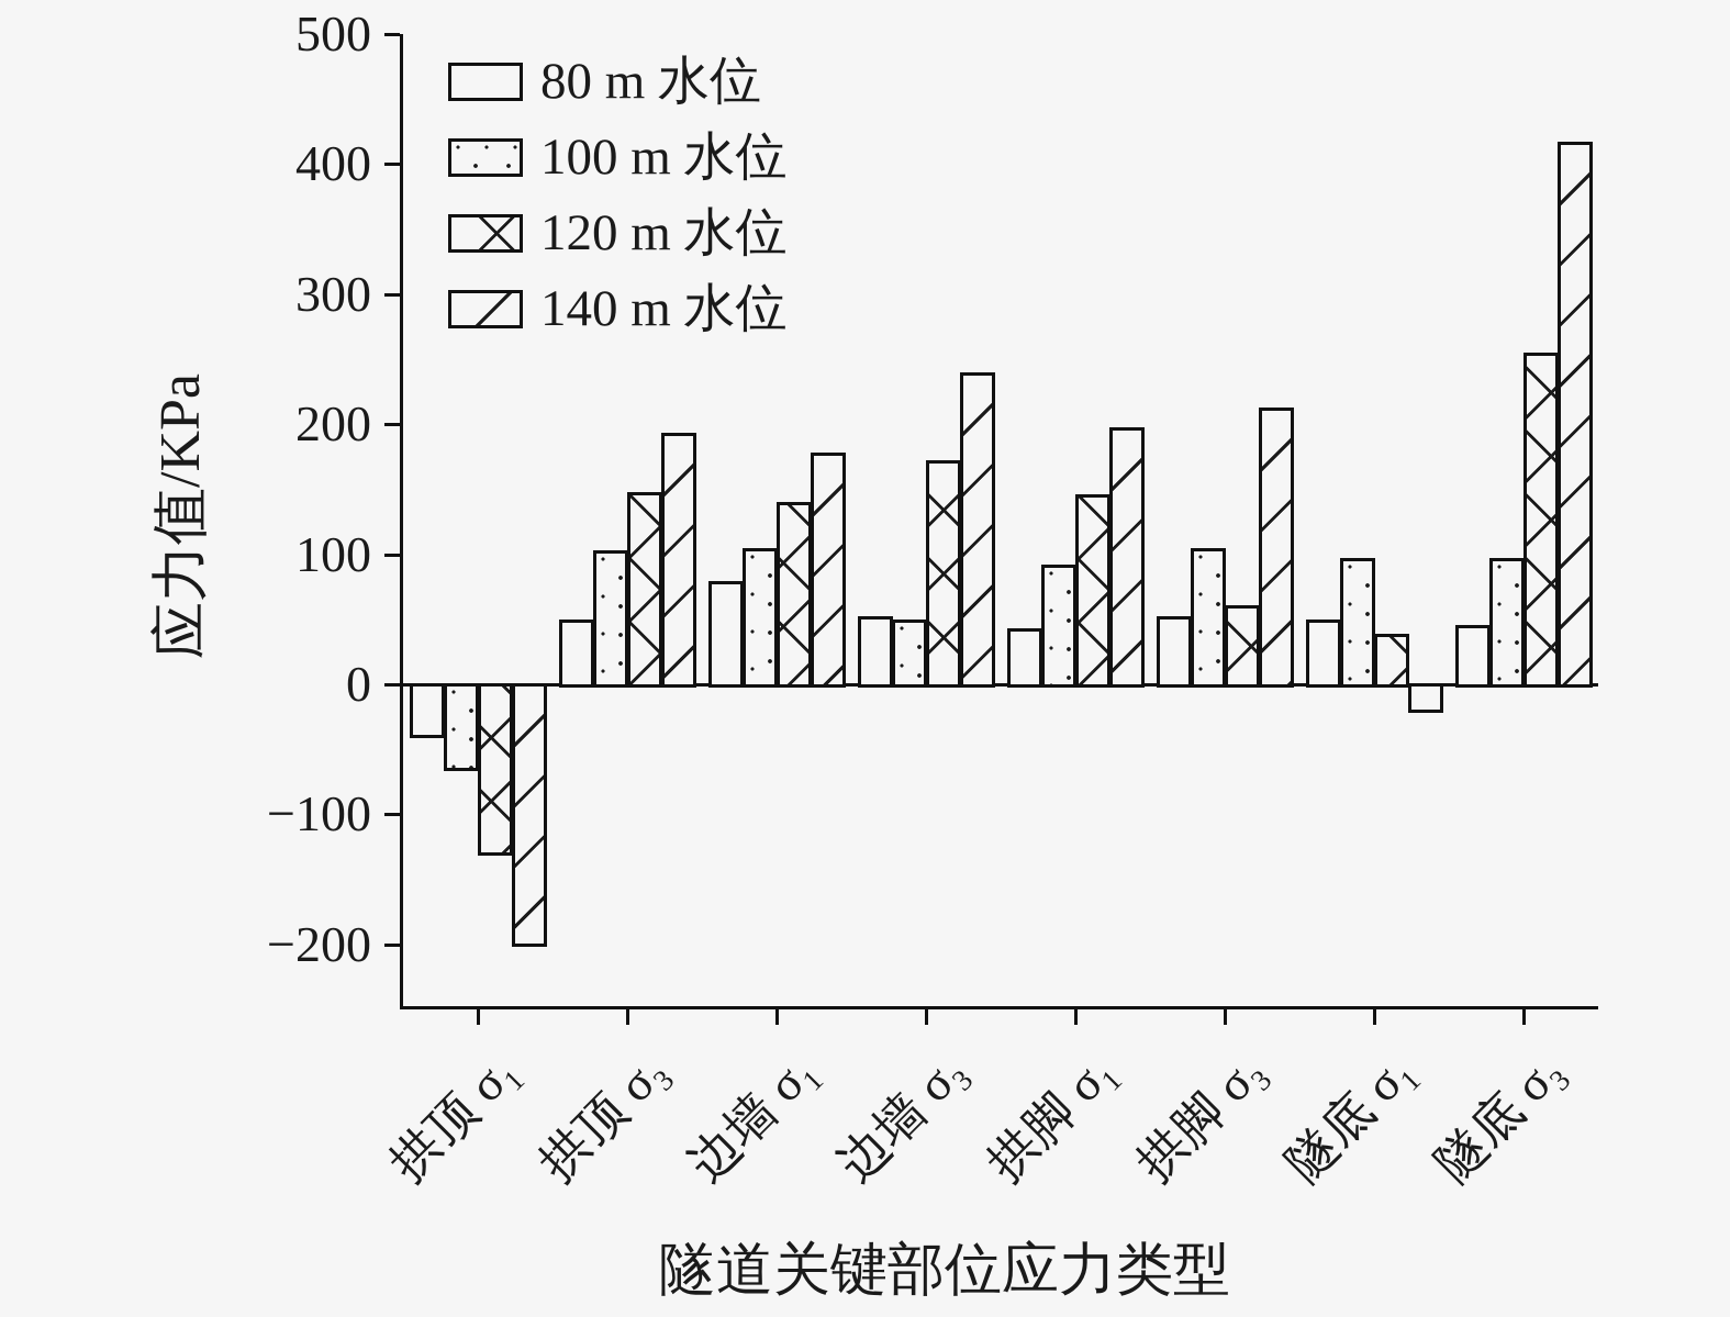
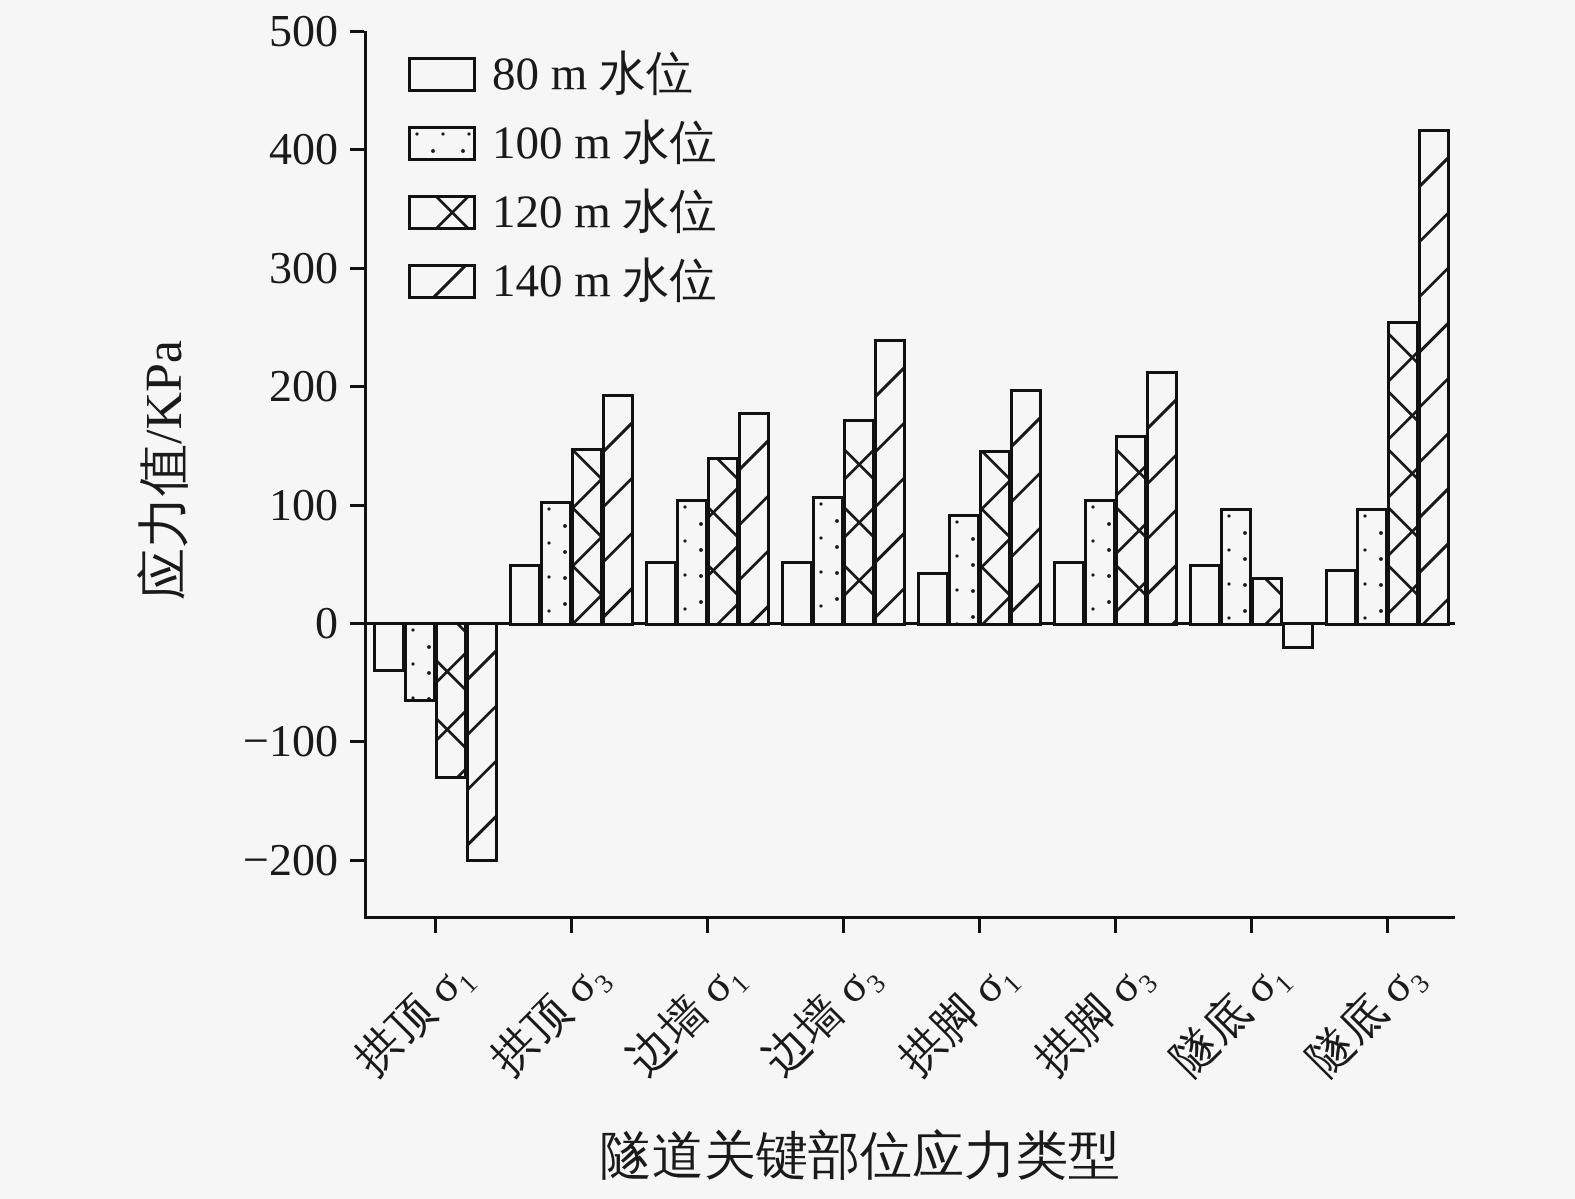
80 m 水位/边墙 σ₁: 79 -> 52
100 m 水位/边墙 σ₃: 50 -> 107
120 m 水位/拱脚 σ₃: 61 -> 159
